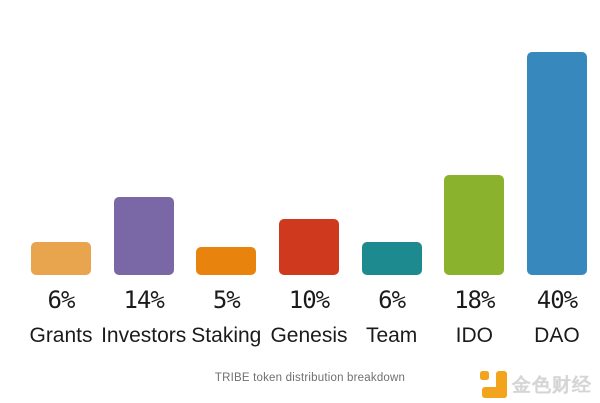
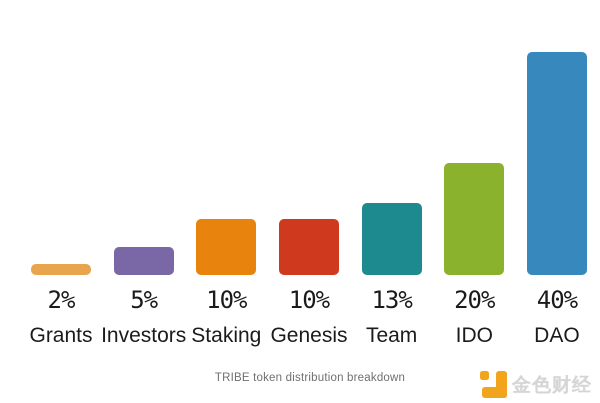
Grants: 6% -> 2%
Investors: 14% -> 5%
Staking: 5% -> 10%
Team: 6% -> 13%
IDO: 18% -> 20%
